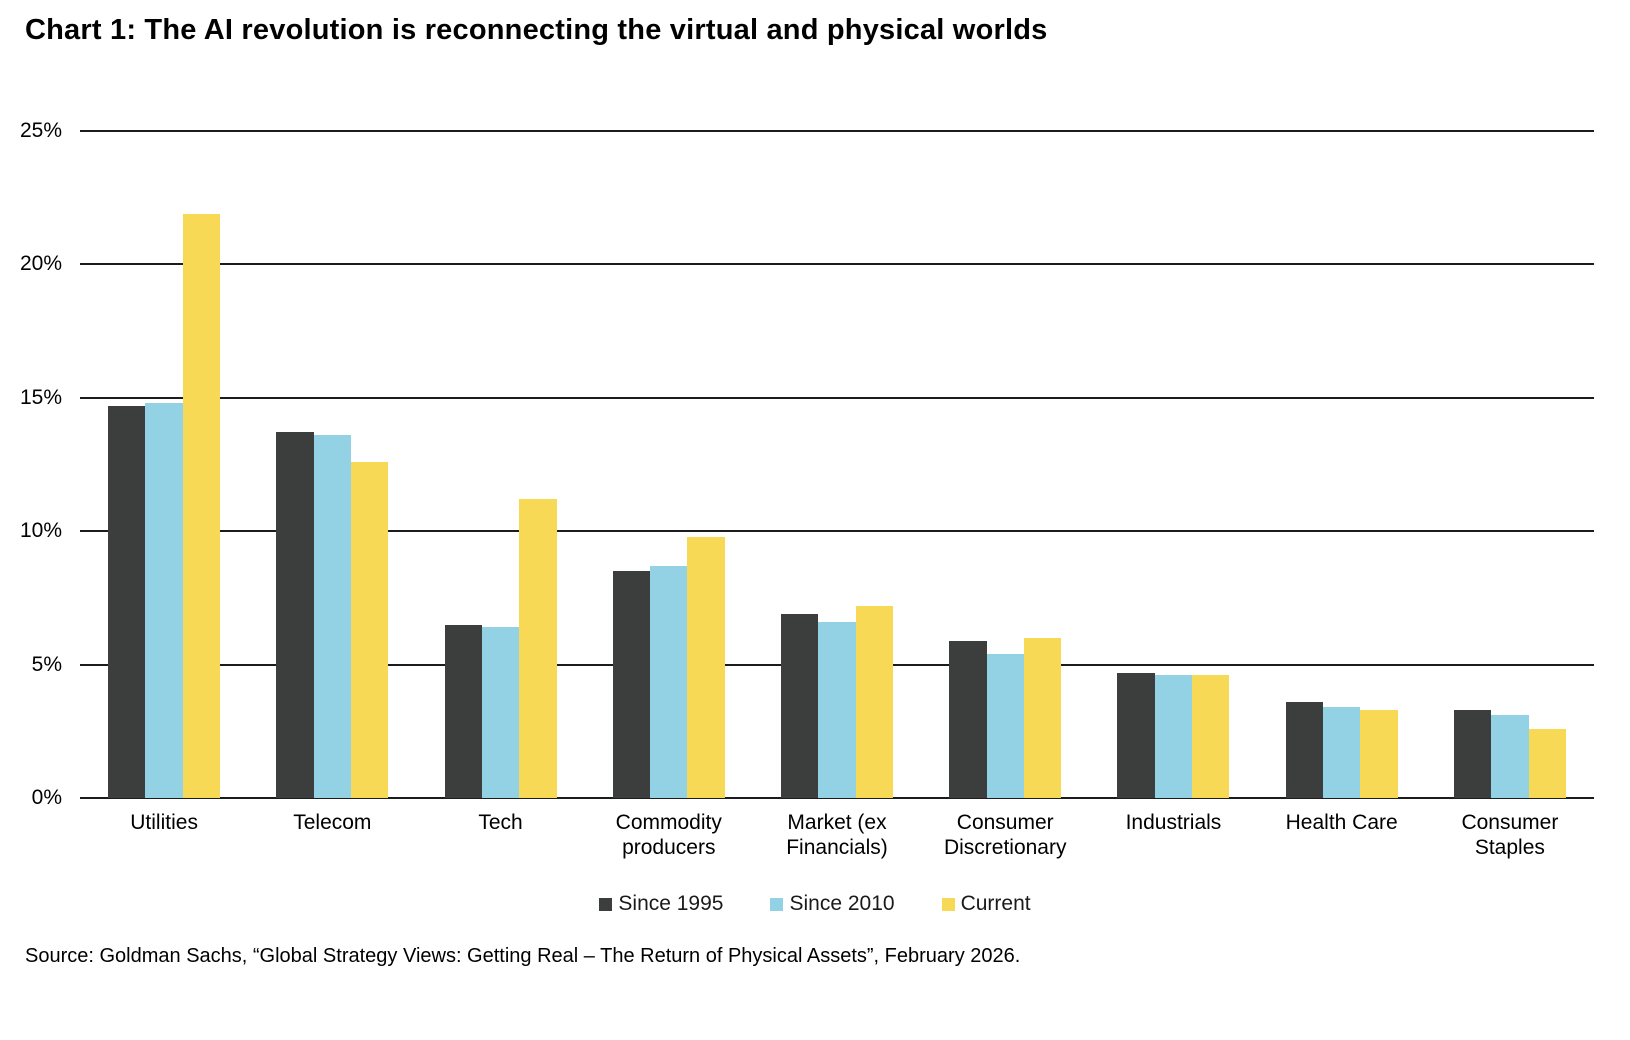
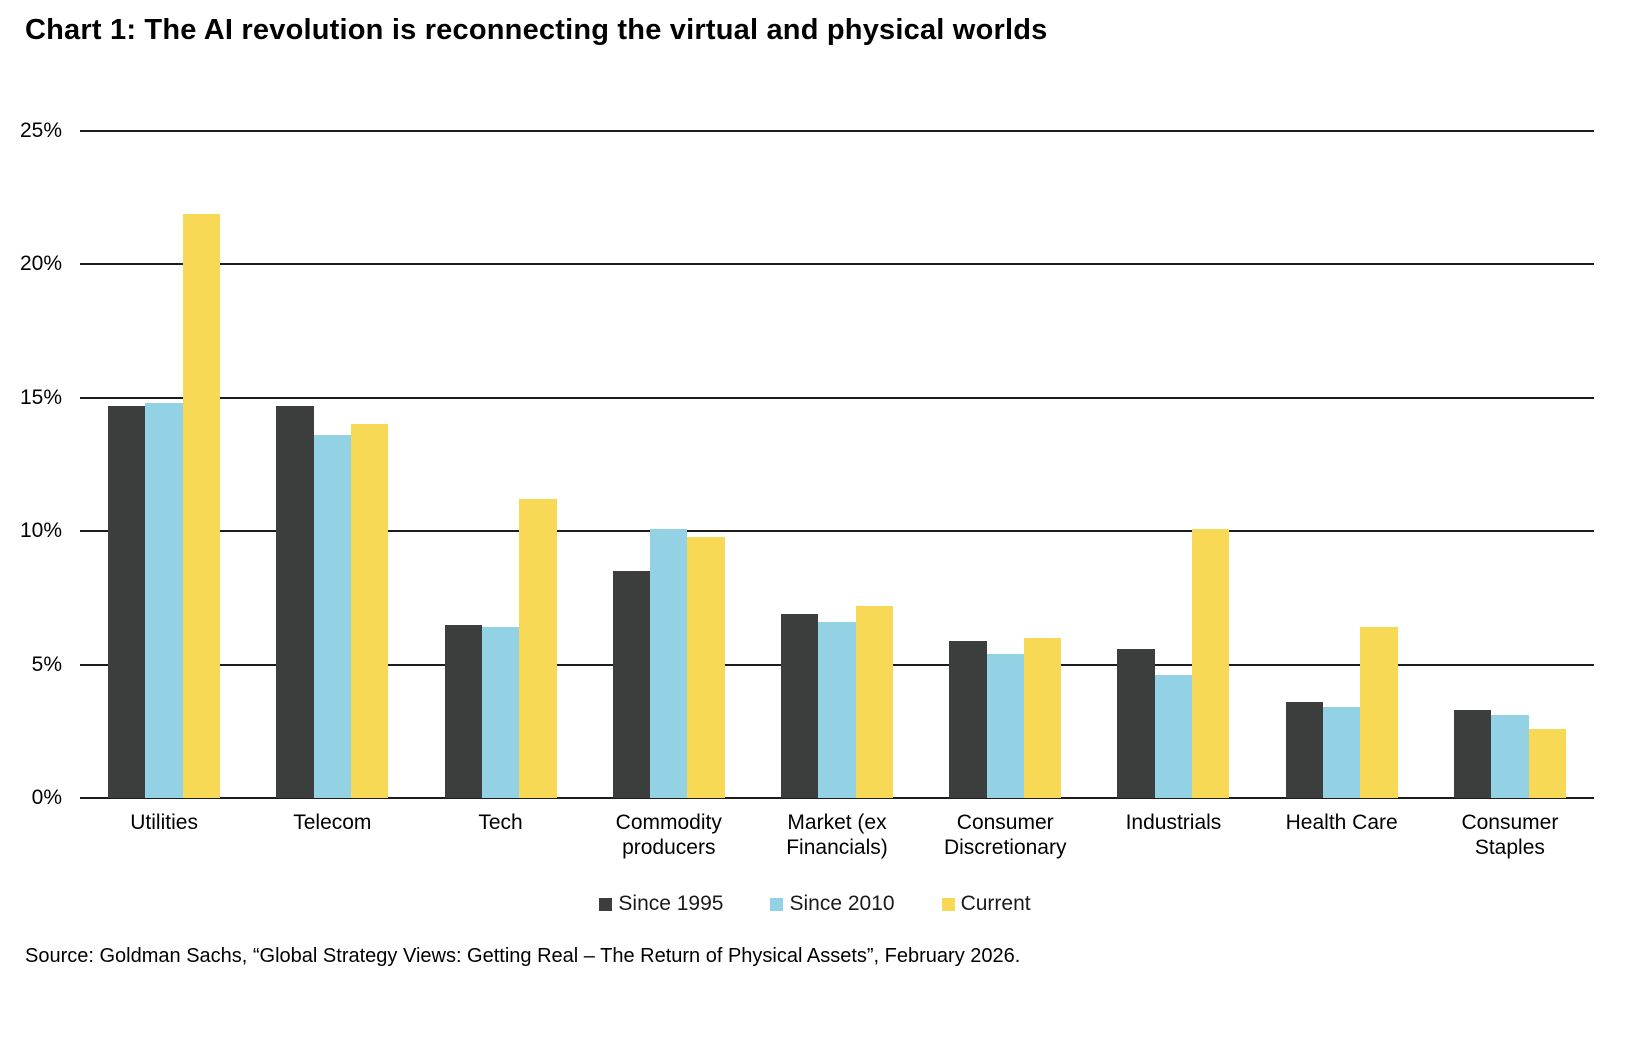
Since 1995/Telecom: 13.7% -> 14.7%
Current/Telecom: 12.6% -> 14.0%
Since 2010/Commodity producers: 8.7% -> 10.1%
Since 1995/Industrials: 4.7% -> 5.6%
Current/Industrials: 4.6% -> 10.1%
Current/Health Care: 3.3% -> 6.4%
